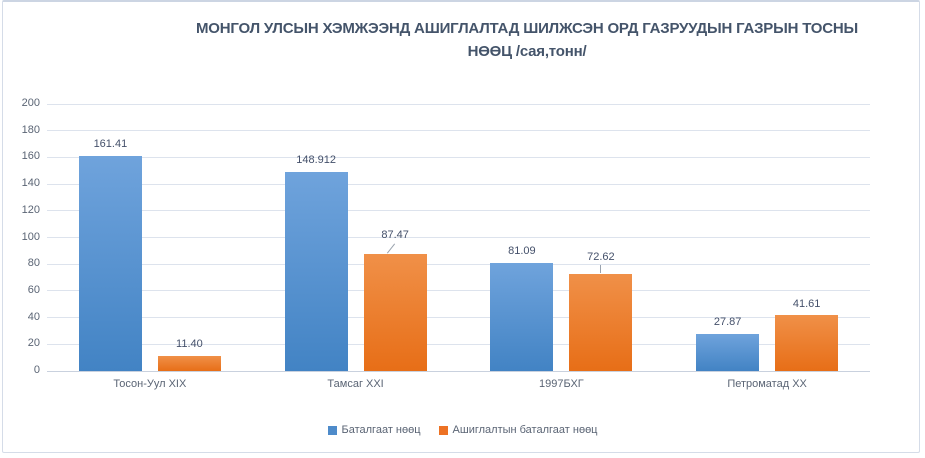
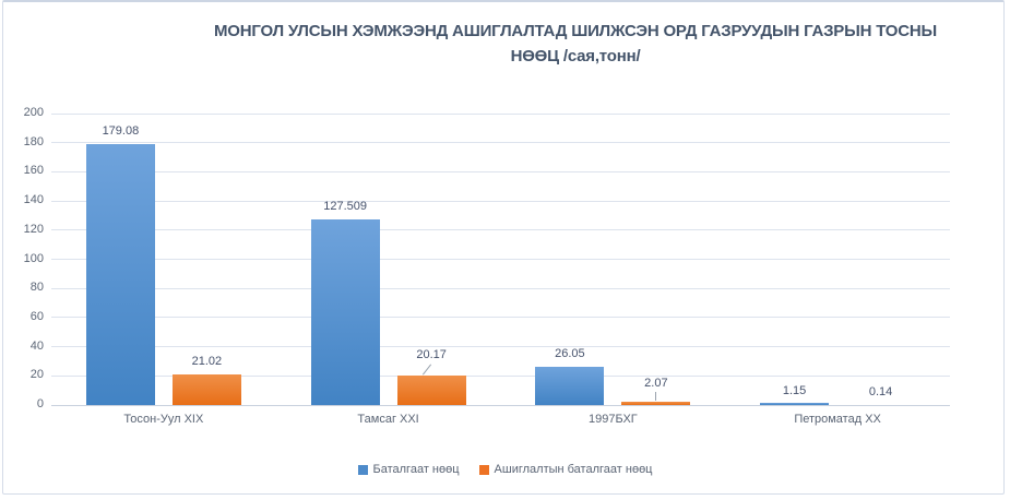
Баталгаат нөөц/Тосон-Уул XIX: 161.41 -> 179.08
Ашиглалтын баталгаат нөөц/Тосон-Уул XIX: 11.40 -> 21.02
Баталгаат нөөц/Тамсаг XXI: 148.912 -> 127.509
Ашиглалтын баталгаат нөөц/Тамсаг XXI: 87.47 -> 20.17
Баталгаат нөөц/1997БХГ: 81.09 -> 26.05
Ашиглалтын баталгаат нөөц/1997БХГ: 72.62 -> 2.07
Баталгаат нөөц/Петроматад XX: 27.87 -> 1.15
Ашиглалтын баталгаат нөөц/Петроматад XX: 41.61 -> 0.14
